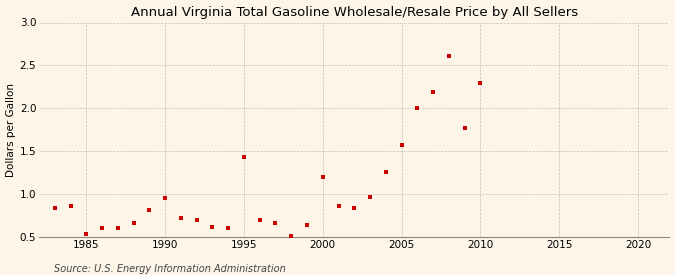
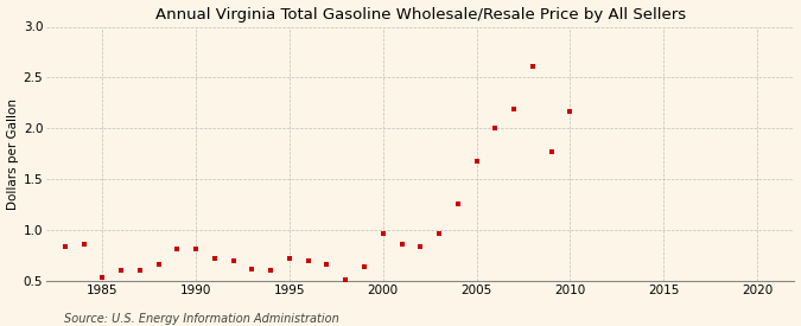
1990: 0.96 -> 0.82
1995: 1.44 -> 0.73
2000: 1.20 -> 0.97
2005: 1.58 -> 1.68
2010: 2.30 -> 2.17
